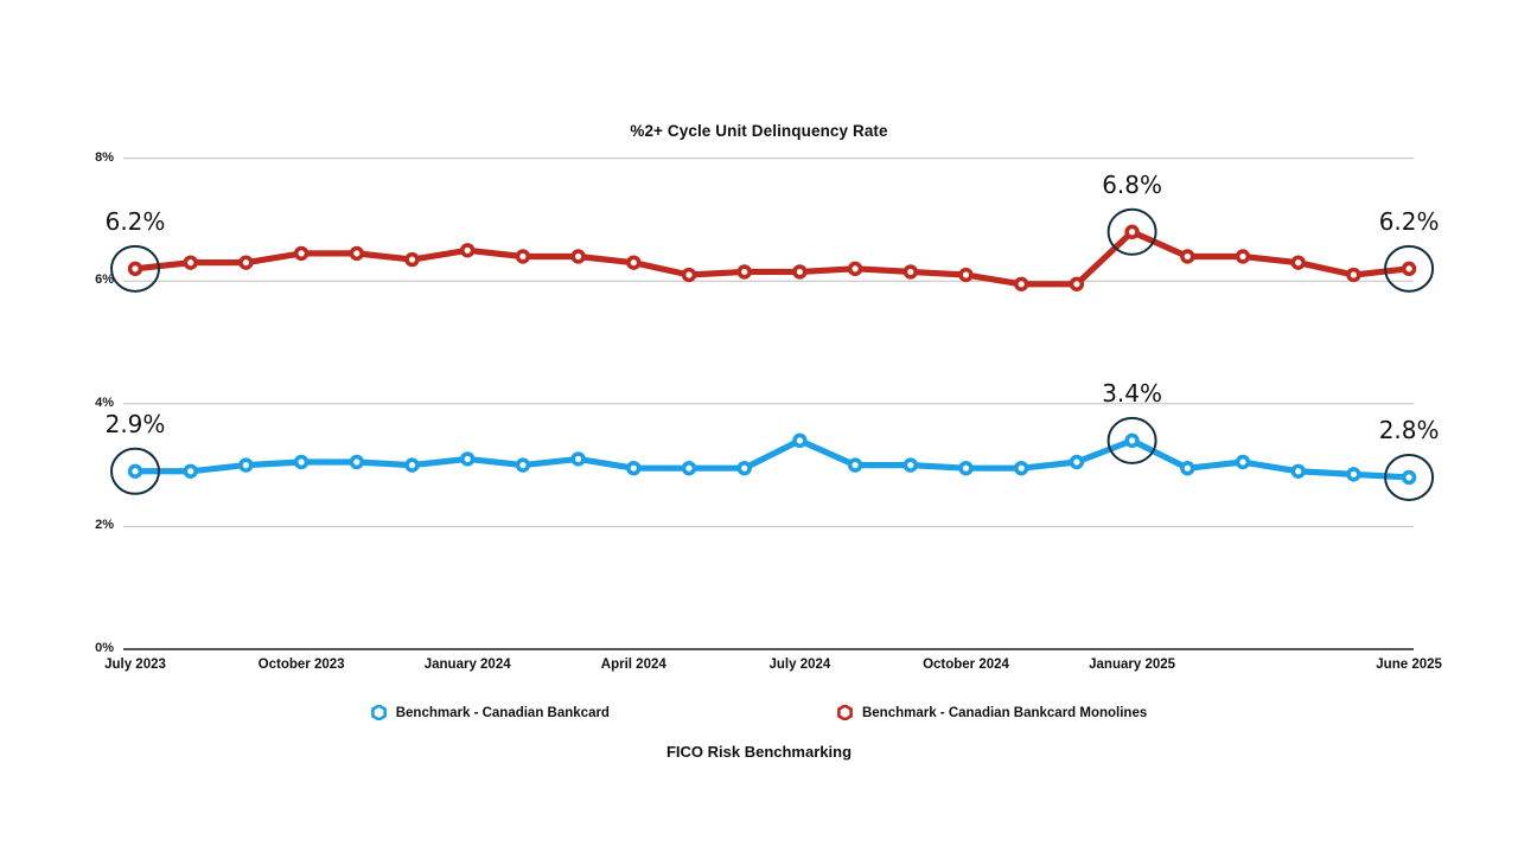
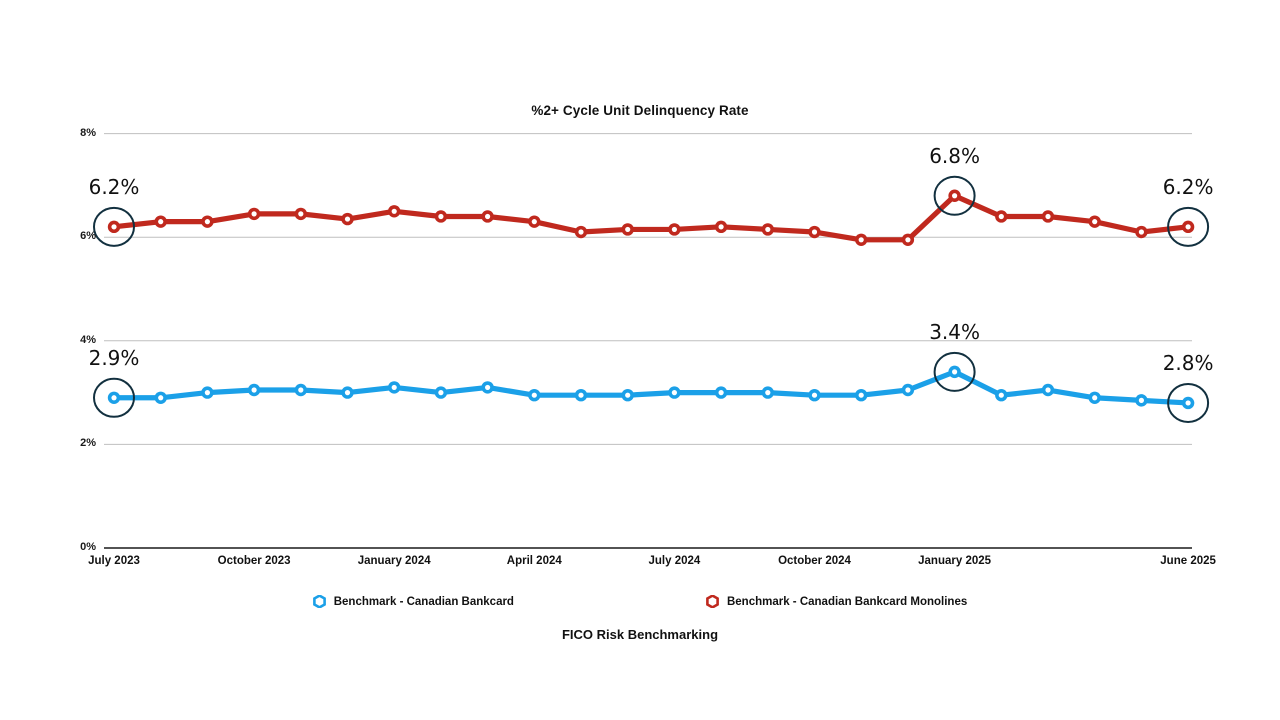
Benchmark - Canadian Bankcard/July 2024: 3.4% -> 3.0%
